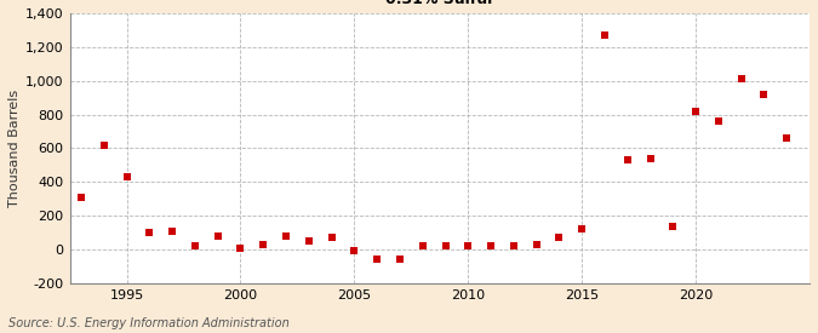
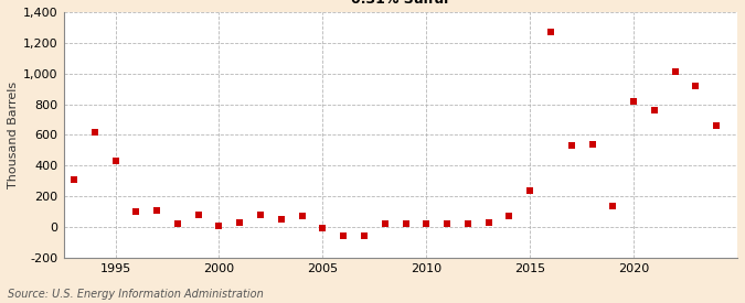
2015: 120 -> 240
